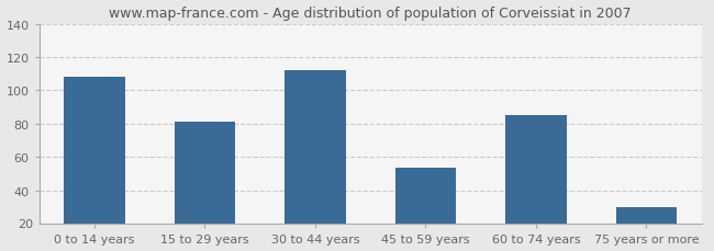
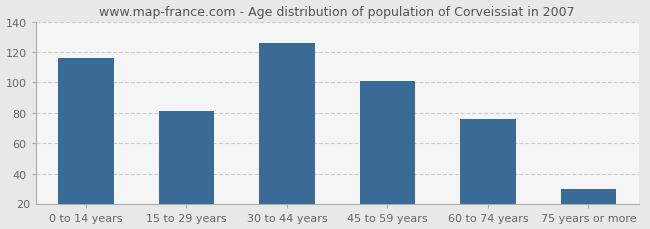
0 to 14 years: 108 -> 116
30 to 44 years: 112 -> 126
45 to 59 years: 54 -> 101
60 to 74 years: 85 -> 76
